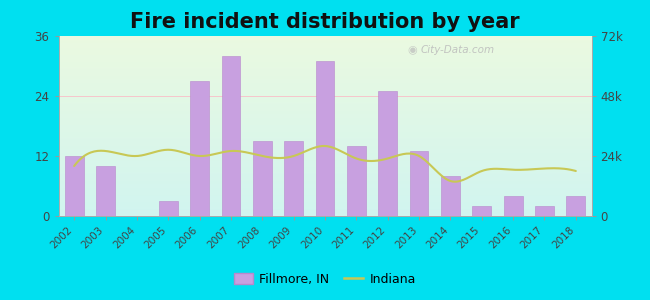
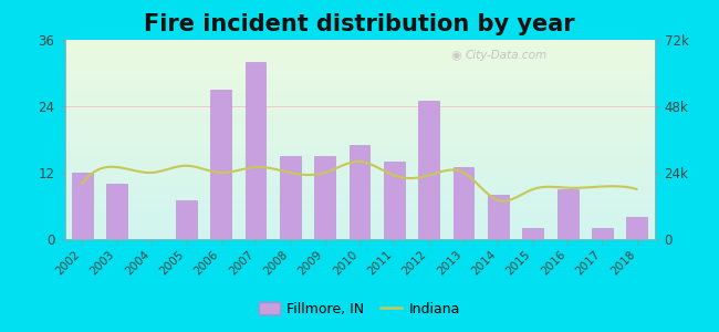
Fillmore, IN/2005: 3 -> 7
Fillmore, IN/2010: 31 -> 17
Fillmore, IN/2016: 4 -> 9
